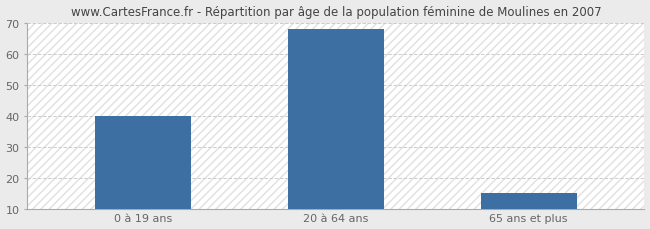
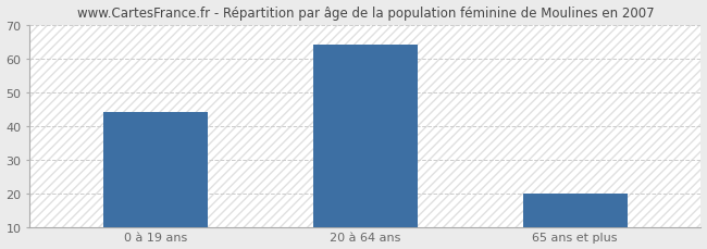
0 à 19 ans: 40 -> 44
20 à 64 ans: 68 -> 64
65 ans et plus: 15 -> 20
